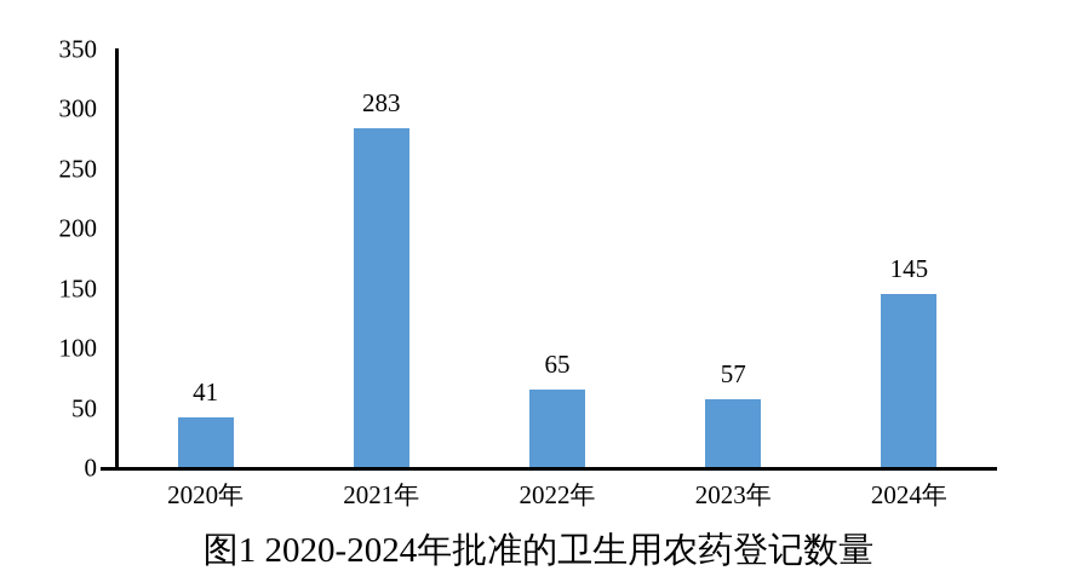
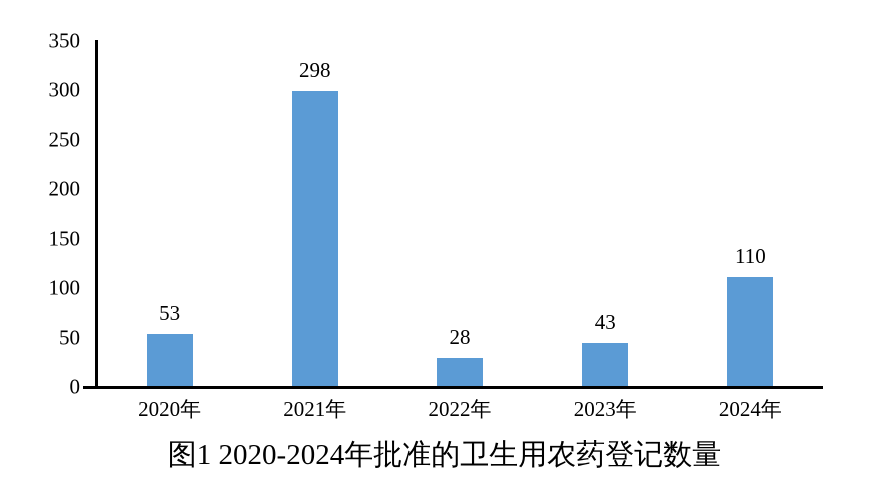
2020年: 41 -> 53
2021年: 283 -> 298
2022年: 65 -> 28
2023年: 57 -> 43
2024年: 145 -> 110
